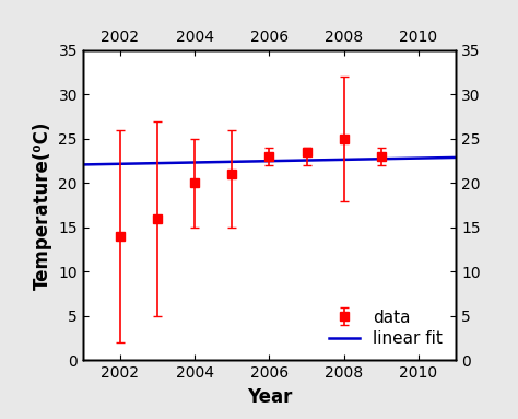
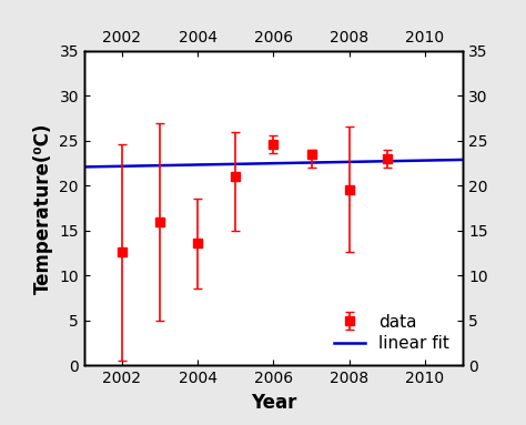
2002: 14.0 -> 12.6
2004: 20.0 -> 13.6
2006: 23.0 -> 24.6
2008: 25.0 -> 19.6
